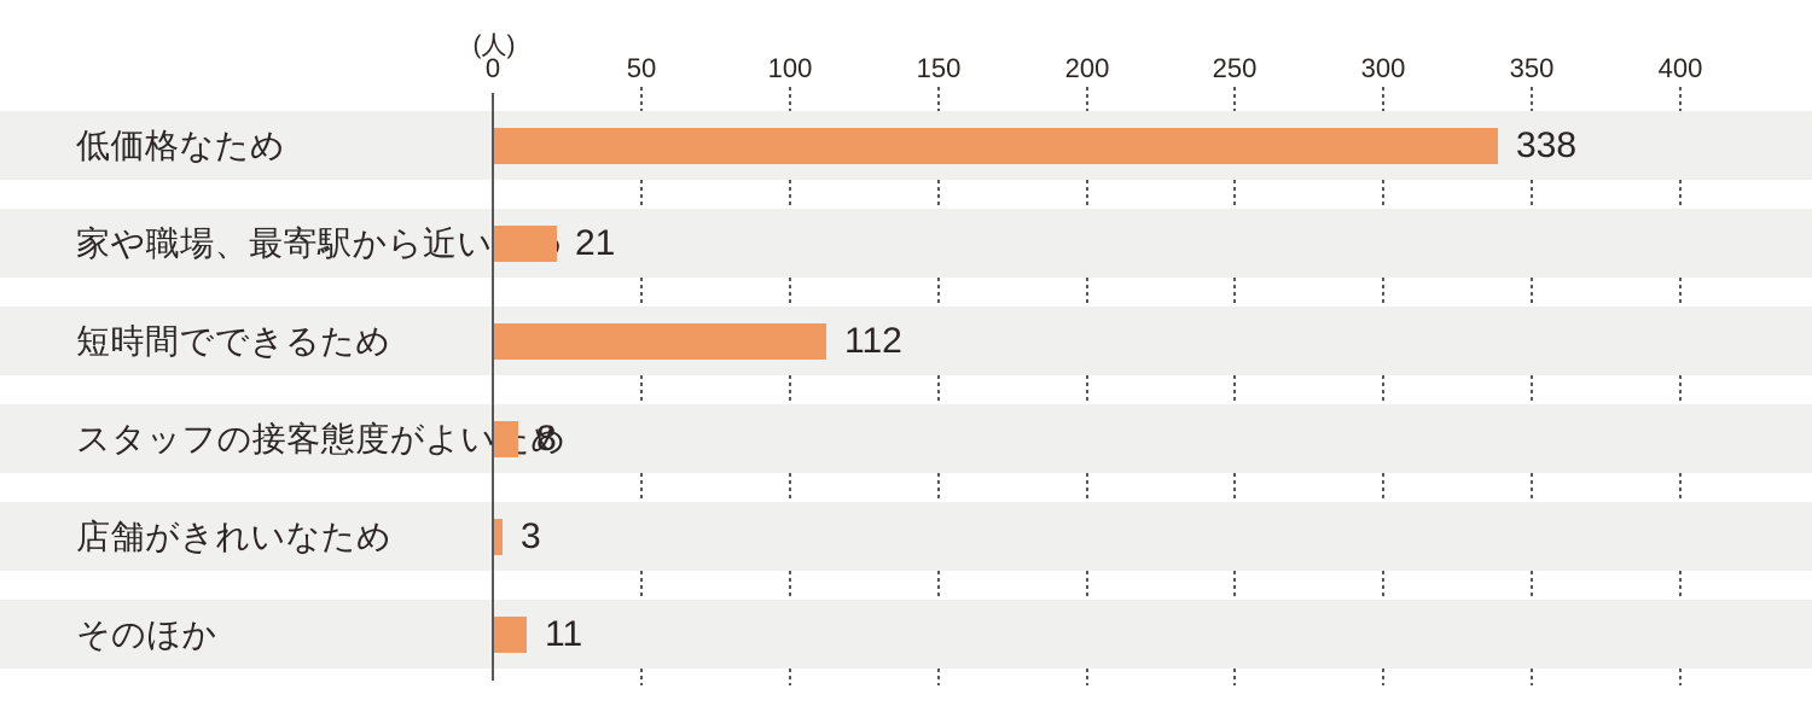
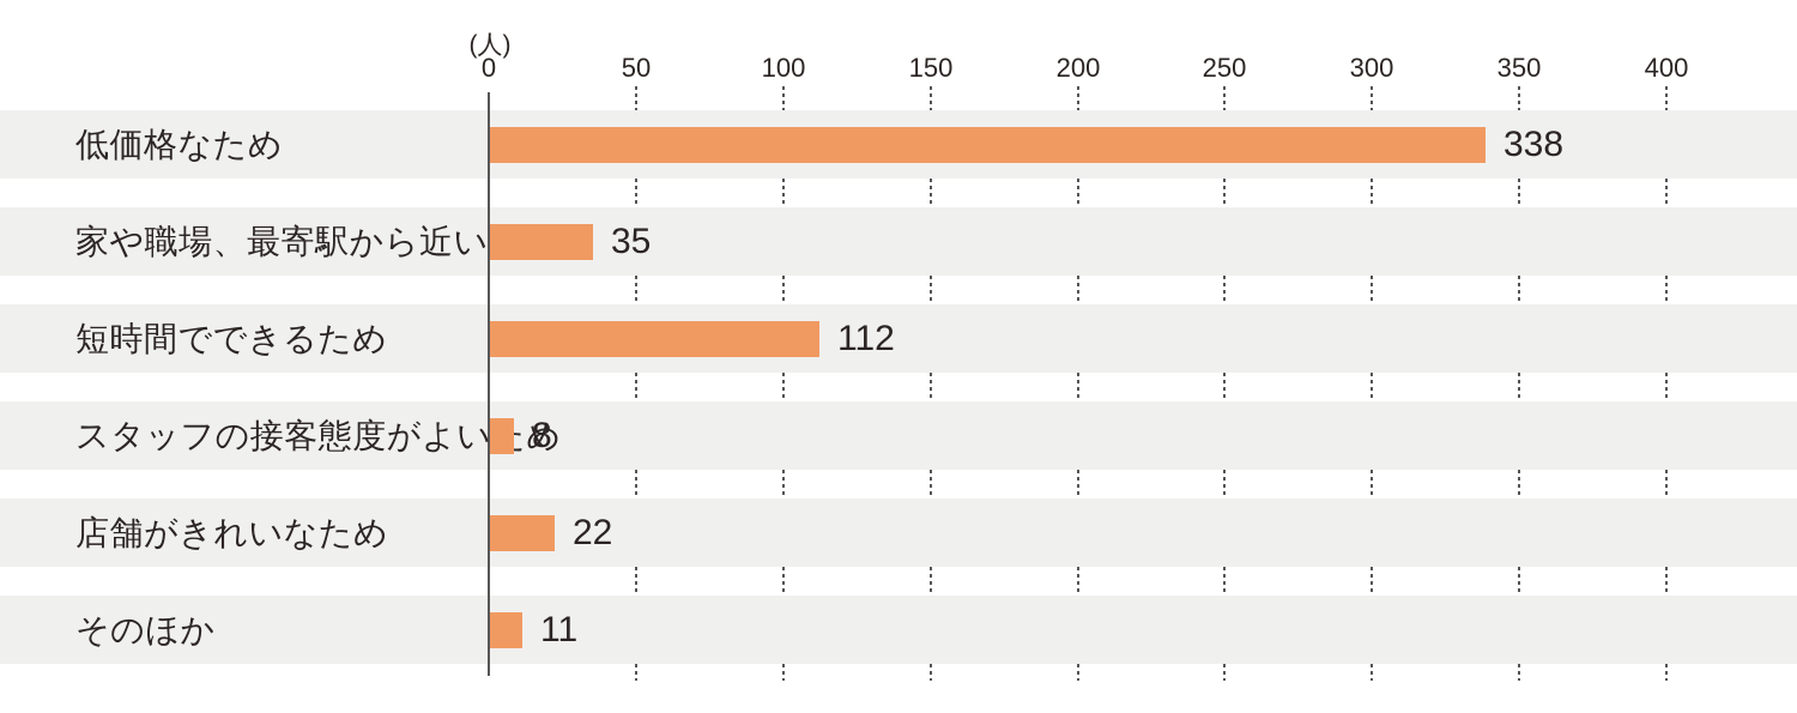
家や職場、最寄駅から近いため: 21 -> 35
店舗がきれいなため: 3 -> 22
